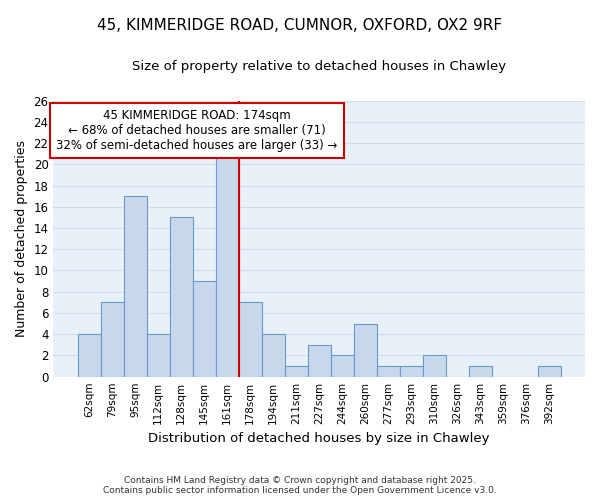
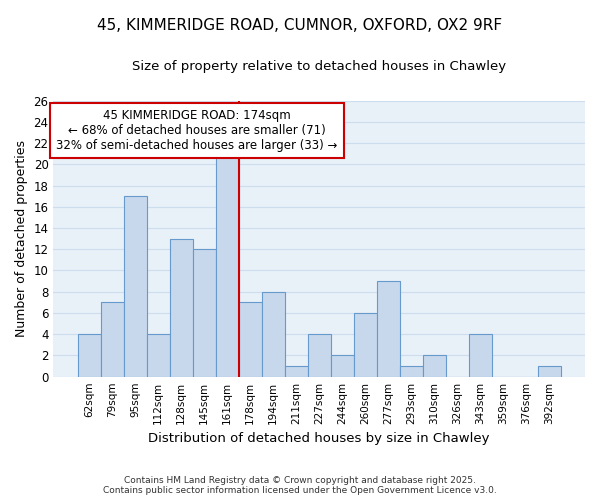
128sqm: 15 -> 13
145sqm: 9 -> 12
194sqm: 4 -> 8
227sqm: 3 -> 4
260sqm: 5 -> 6
277sqm: 1 -> 9
343sqm: 1 -> 4
